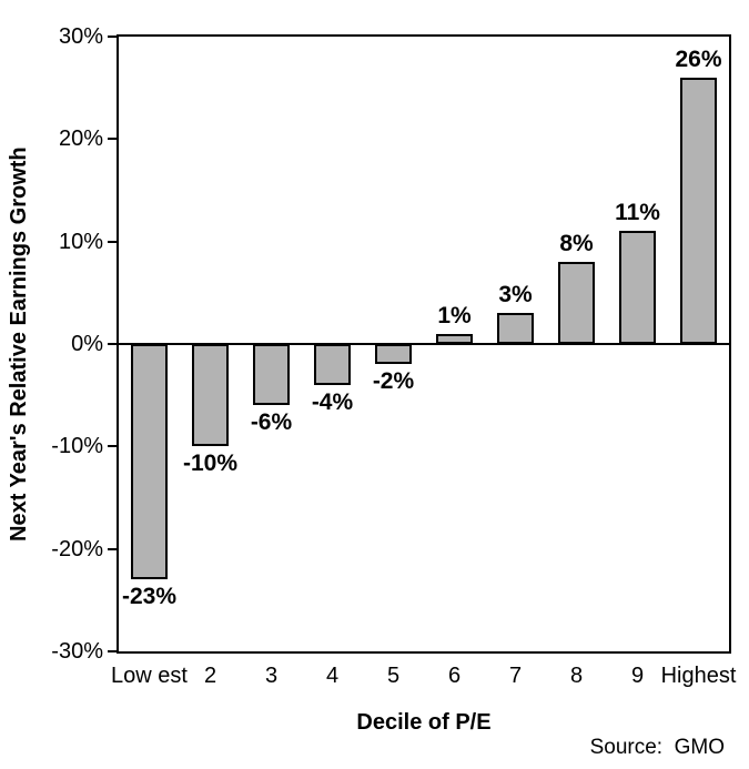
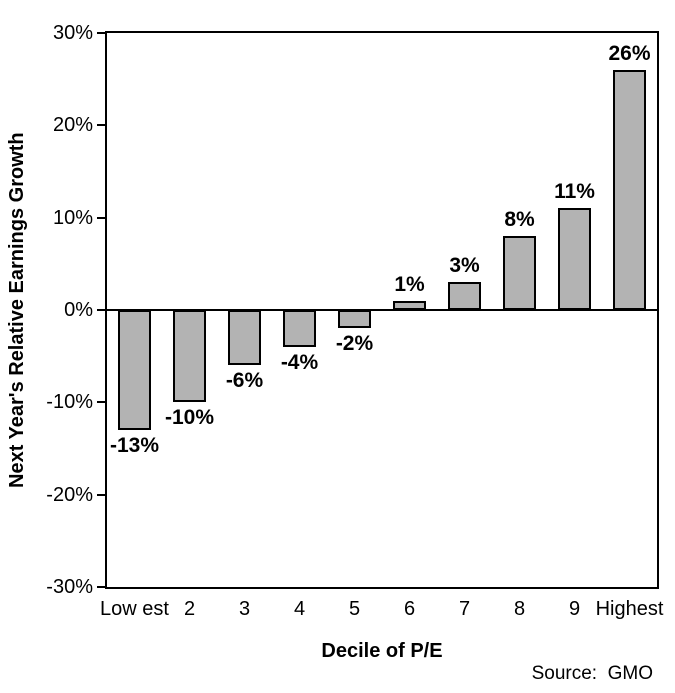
Low est: -23% -> -13%
